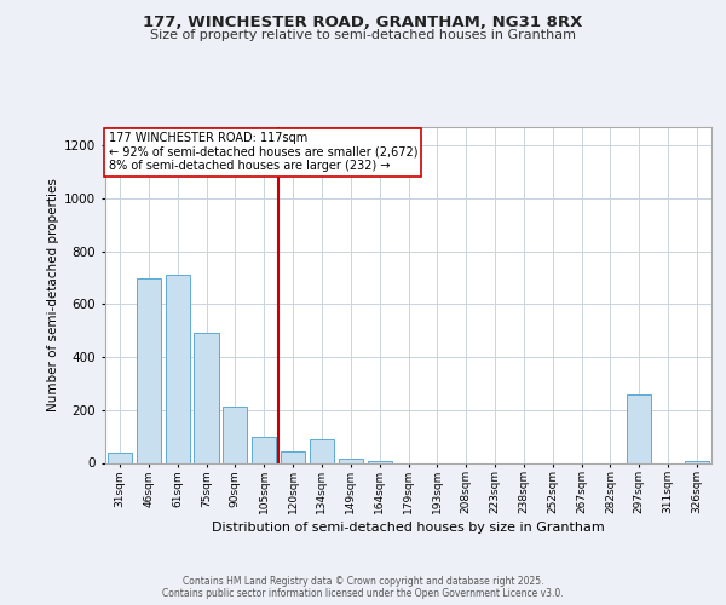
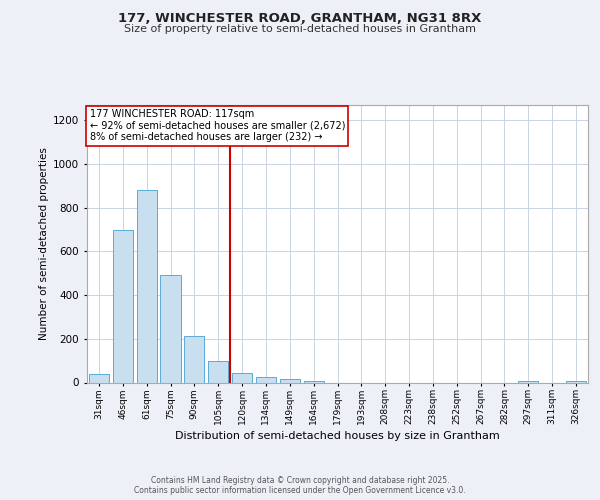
61sqm: 710 -> 880
134sqm: 90 -> 25
297sqm: 260 -> 5
